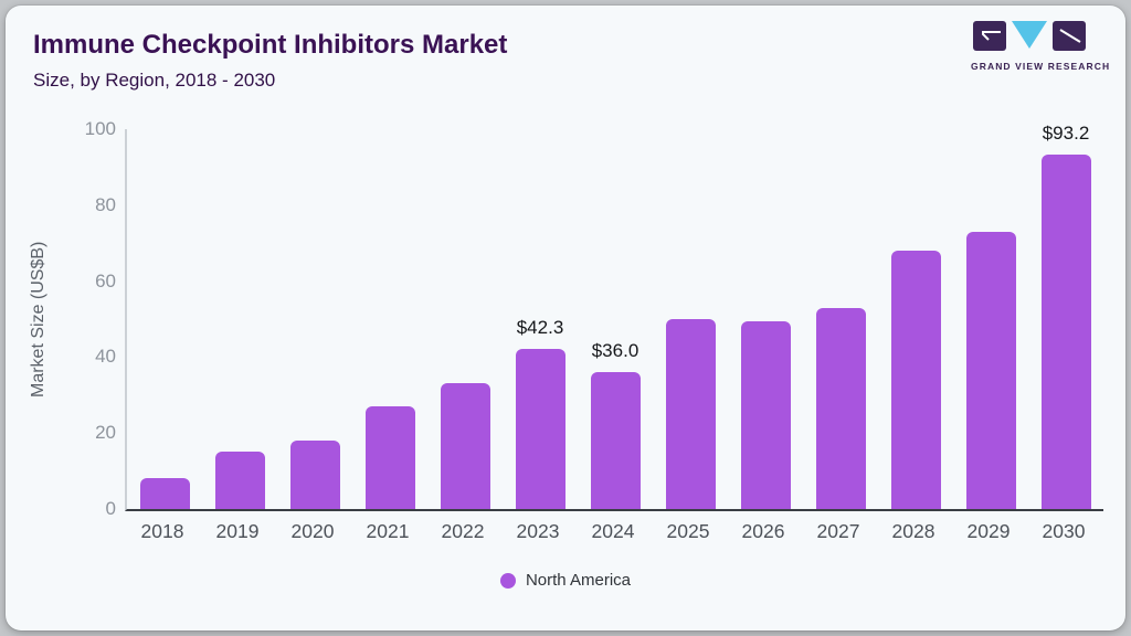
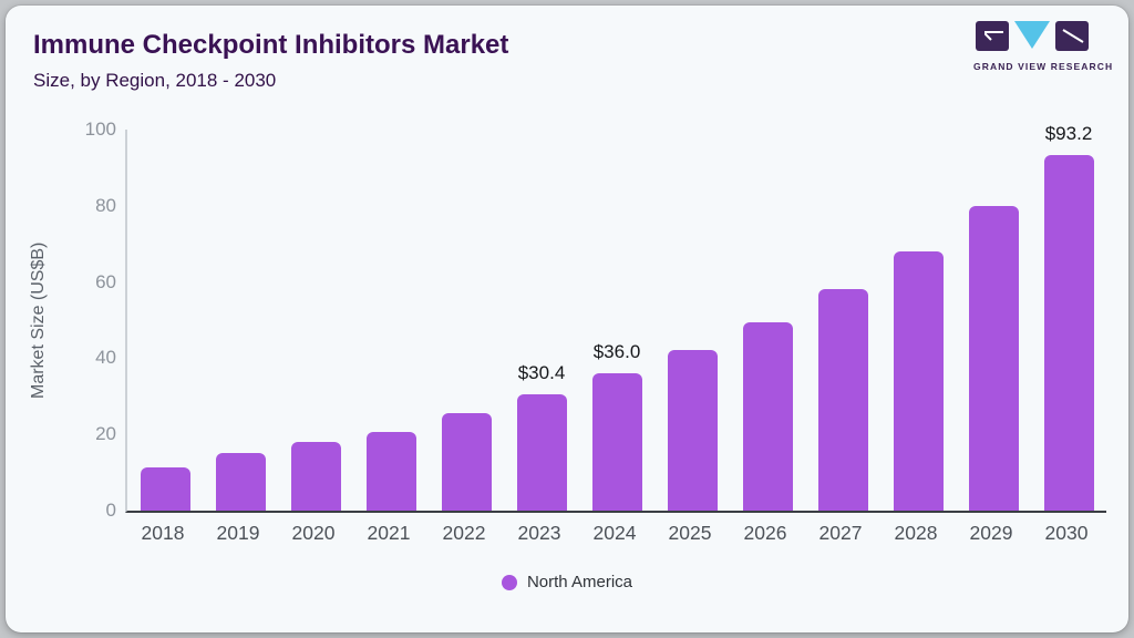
2018: 8 -> 11
2021: 27 -> 21
2022: 33 -> 26
2023: $42.3 -> $30.4
2025: 50 -> 42
2027: 53 -> 58
2029: 73 -> 80
